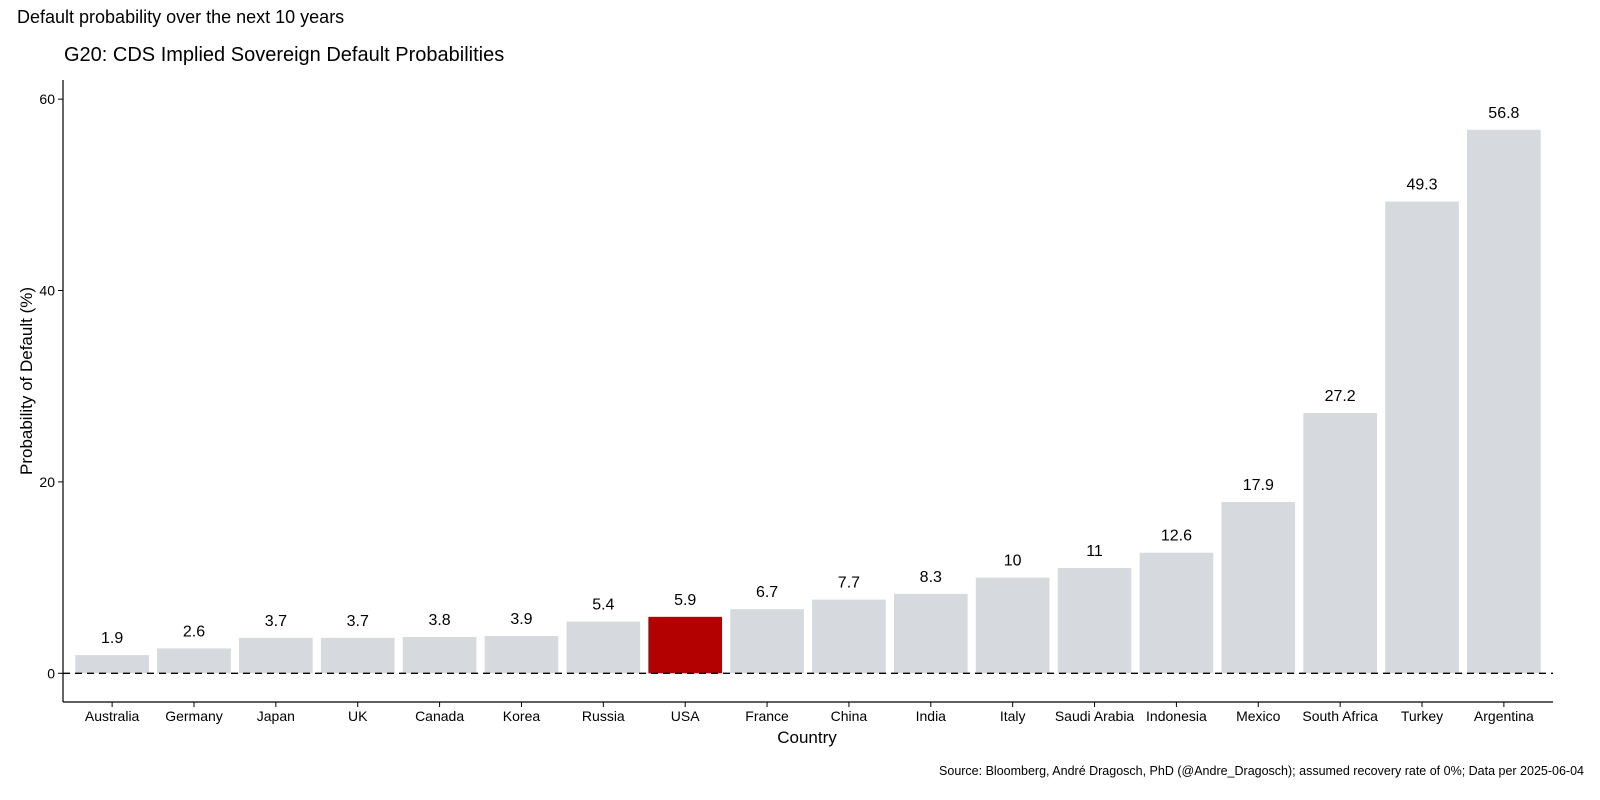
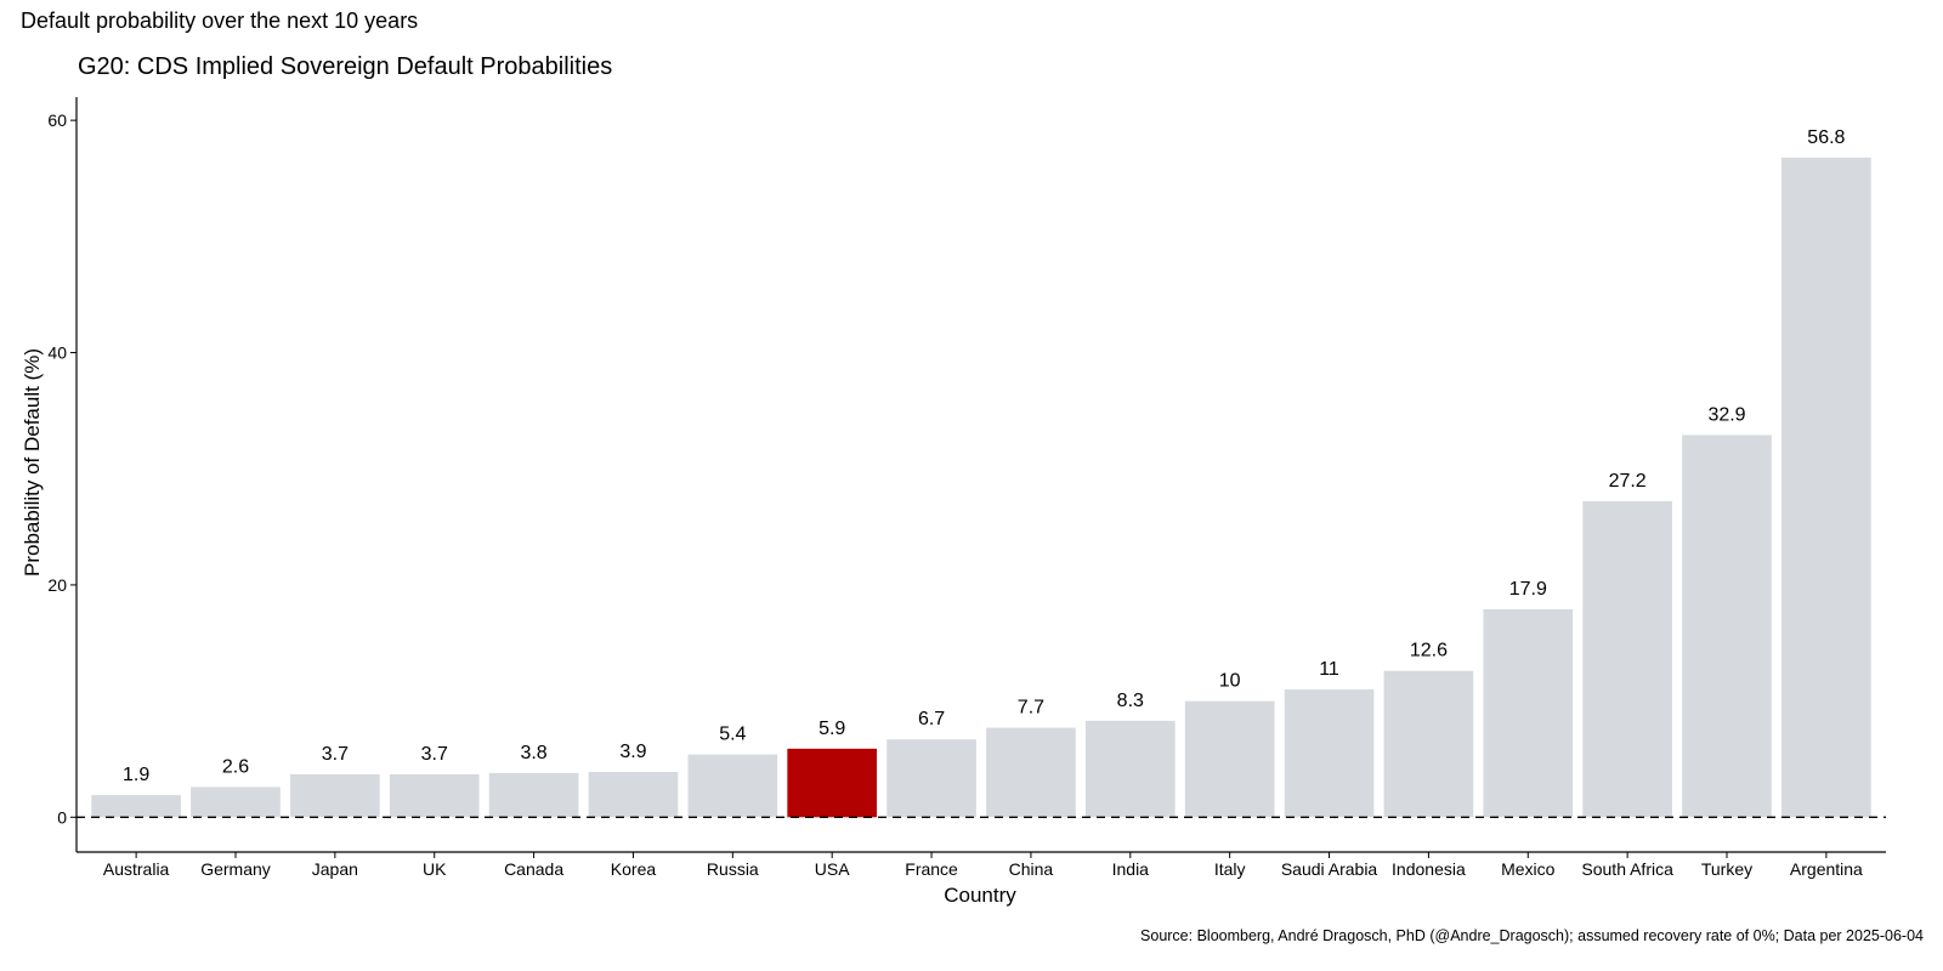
Turkey: 49.3 -> 32.9
